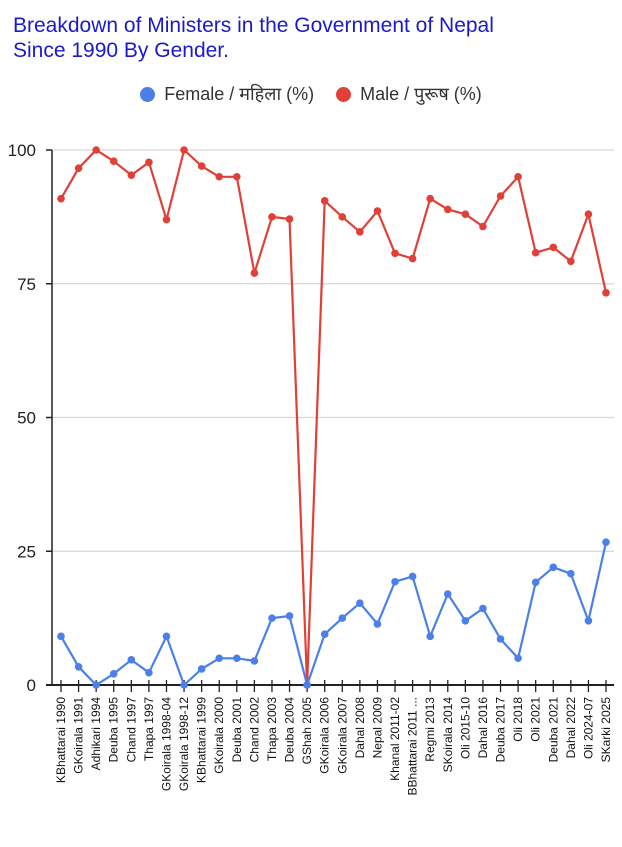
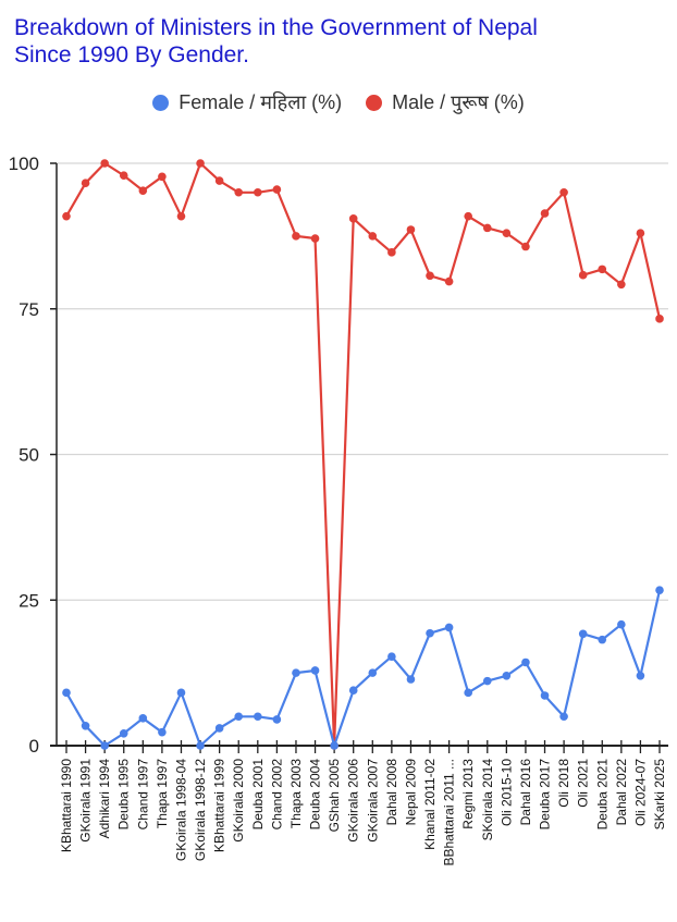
Male / पुरूष (%)/GKoirala 1998-04: 87 -> 91
Male / पुरूष (%)/Chand 2002: 77 -> 96
Female / महिला (%)/SKoirala 2014: 17 -> 11
Female / महिला (%)/Deuba 2021: 22 -> 18
